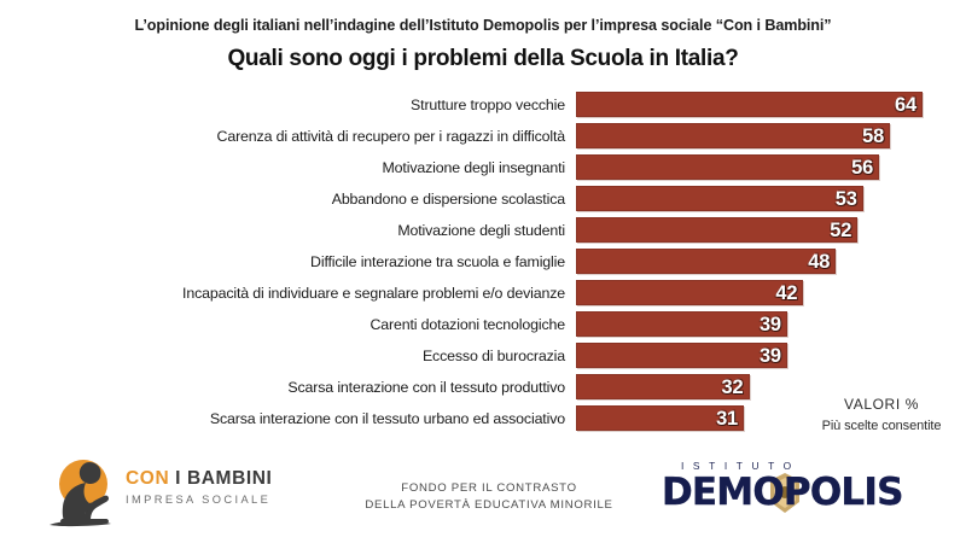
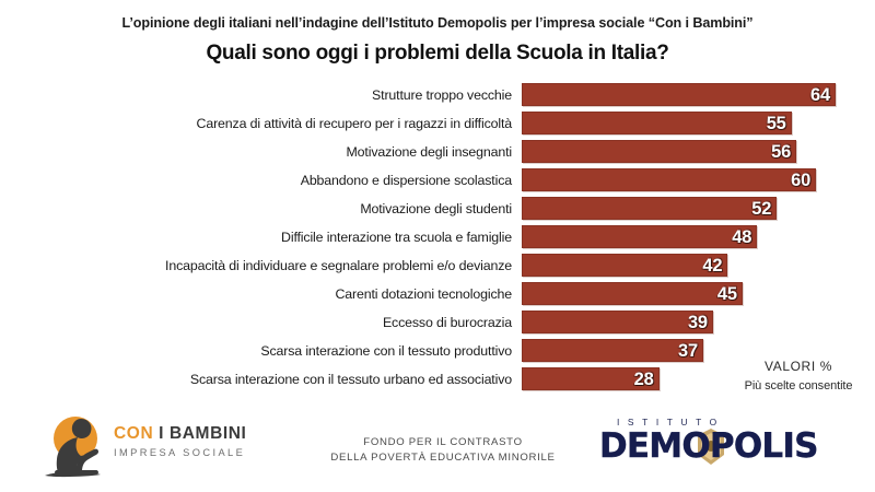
Carenza di attività di recupero per i ragazzi in difficoltà: 58 -> 55
Abbandono e dispersione scolastica: 53 -> 60
Carenti dotazioni tecnologiche: 39 -> 45
Scarsa interazione con il tessuto produttivo: 32 -> 37
Scarsa interazione con il tessuto urbano ed associativo: 31 -> 28
